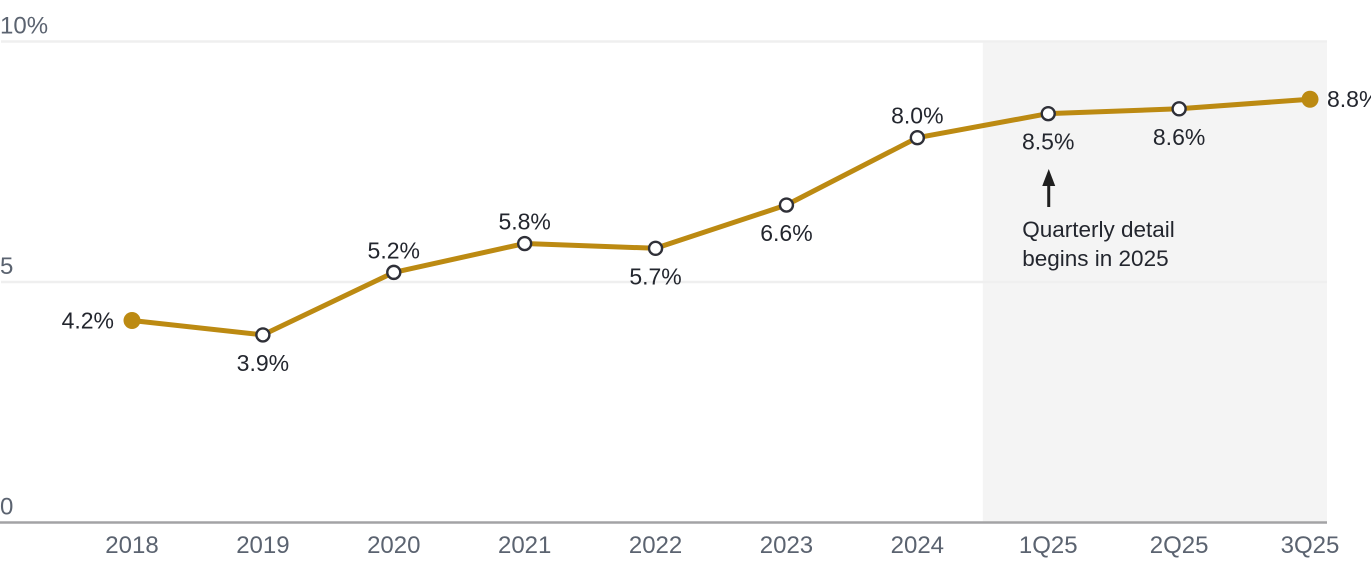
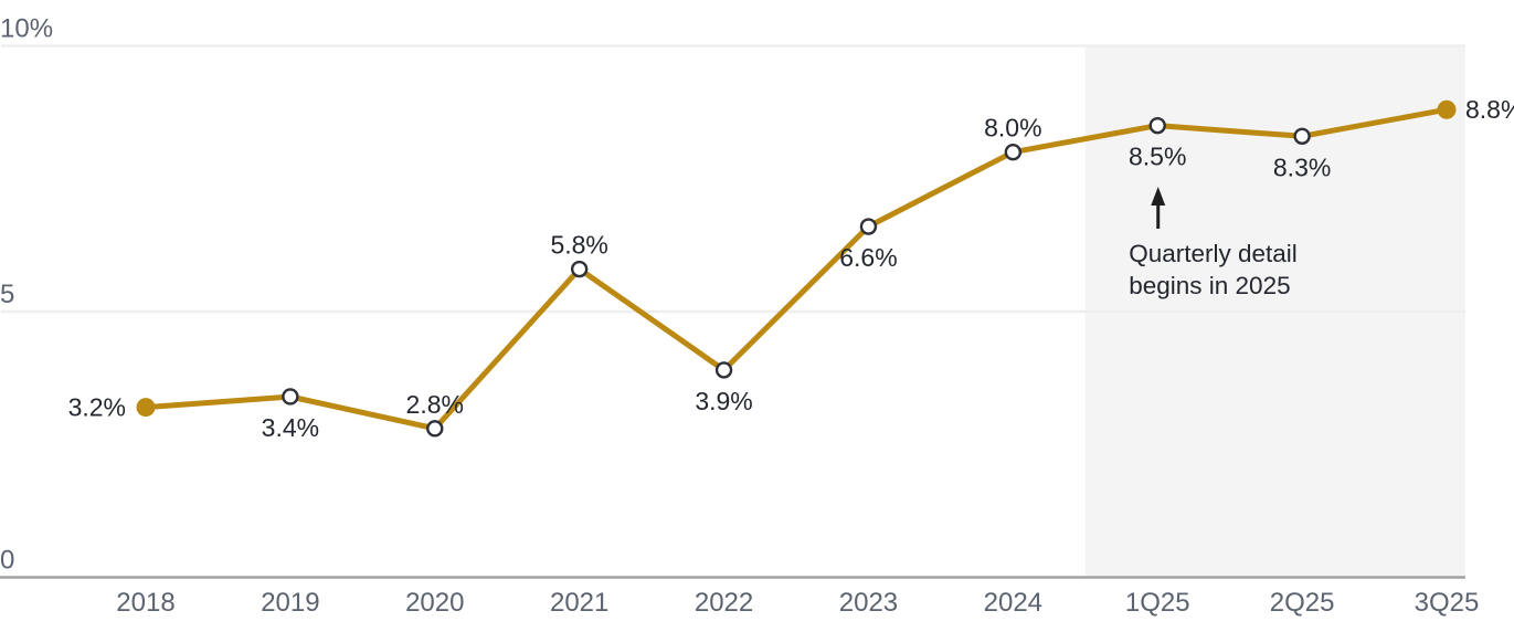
2018: 4.2% -> 3.2%
2019: 3.9% -> 3.4%
2020: 5.2% -> 2.8%
2022: 5.7% -> 3.9%
2Q25: 8.6% -> 8.3%
